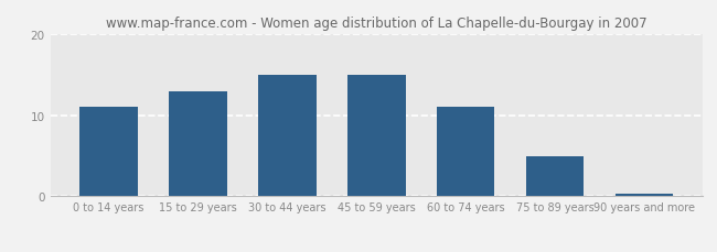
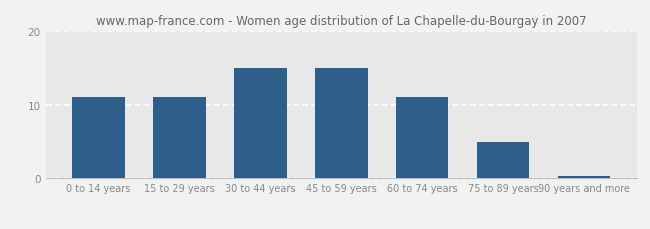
15 to 29 years: 13.0 -> 11.0
